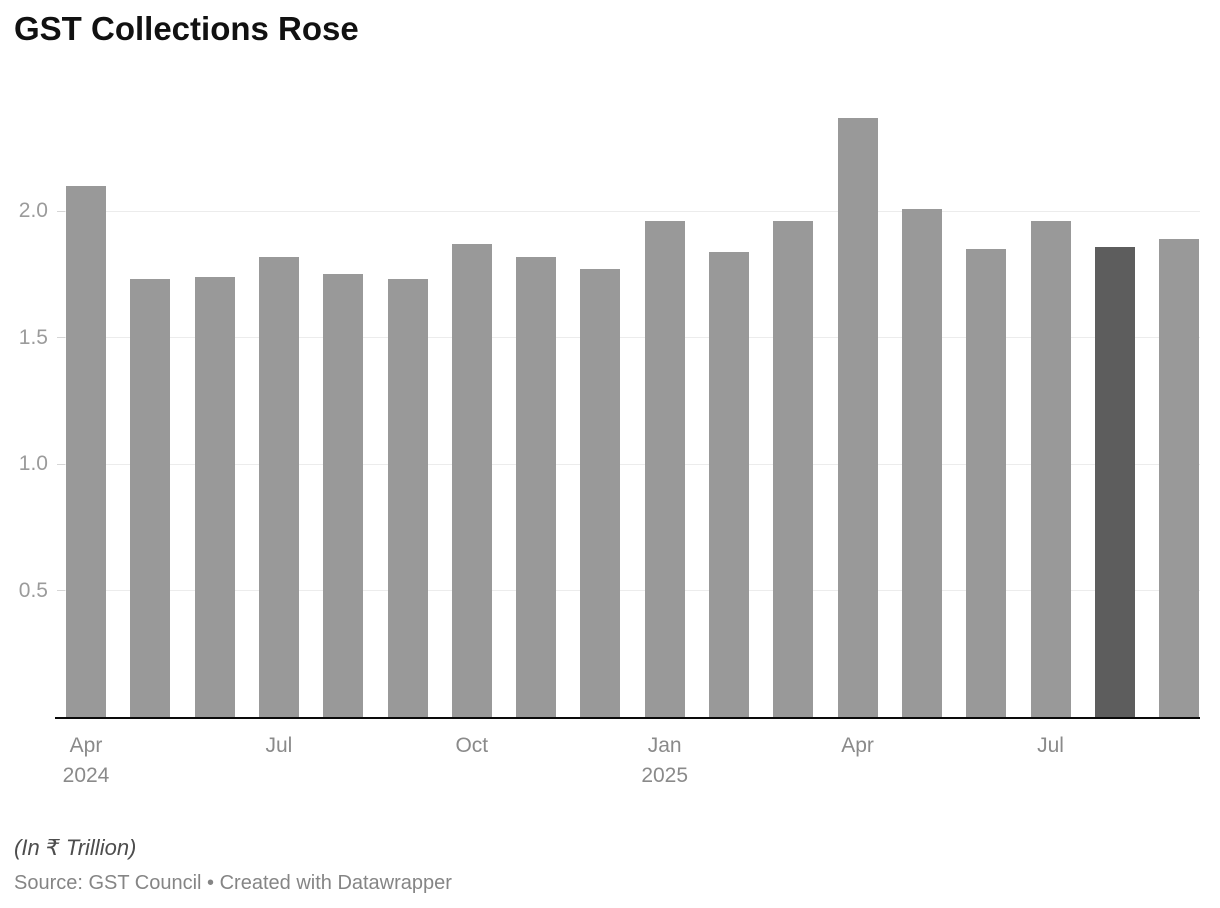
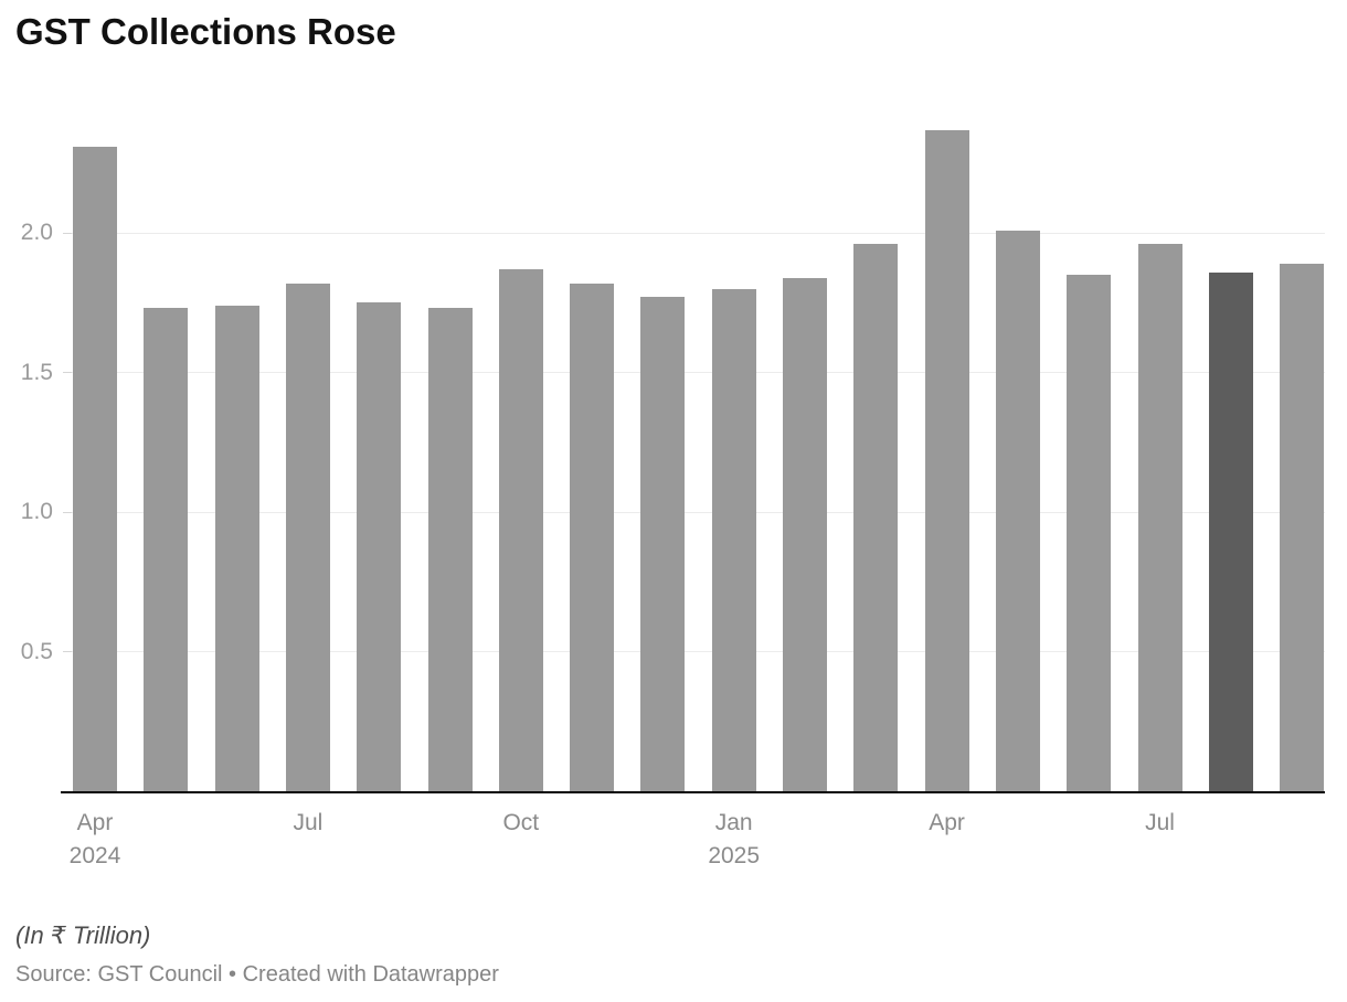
Apr 2024: 2.10 -> 2.31
Jan 2025: 1.96 -> 1.80
